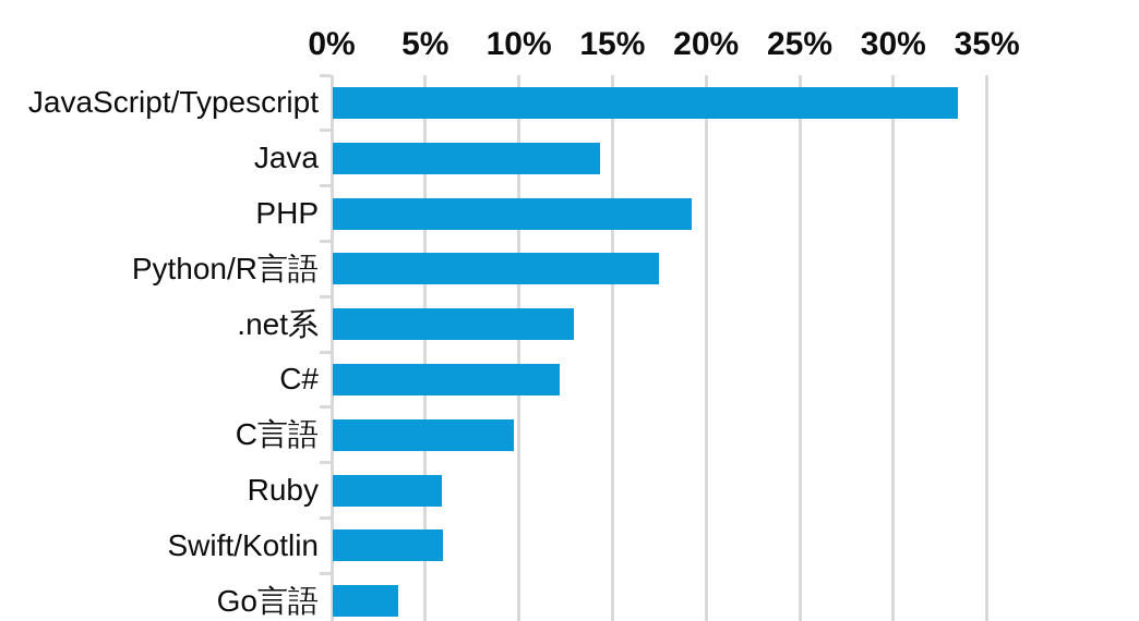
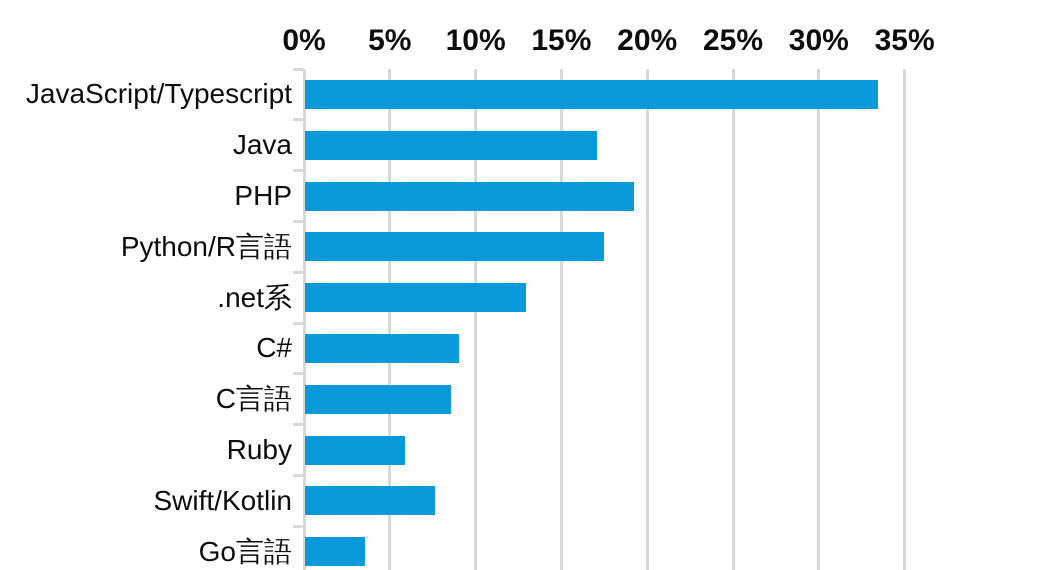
Java: 14.3% -> 17.0%
C#: 12.1% -> 9.0%
C言語: 9.7% -> 8.5%
Swift/Kotlin: 5.9% -> 7.6%
